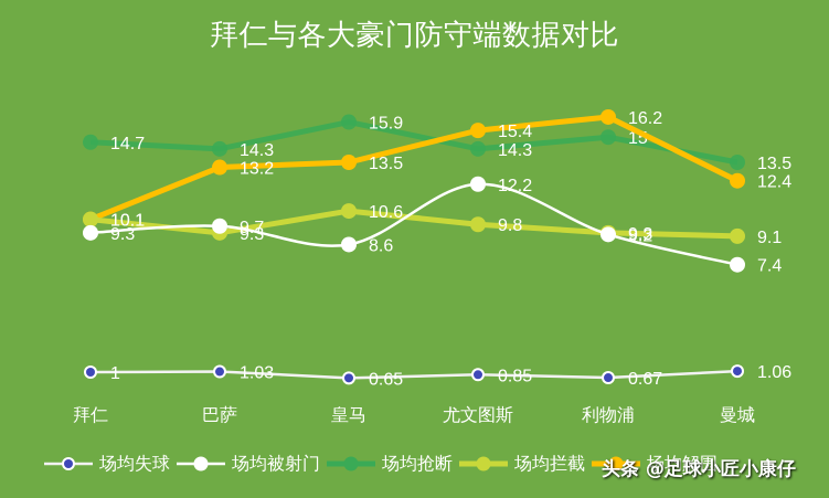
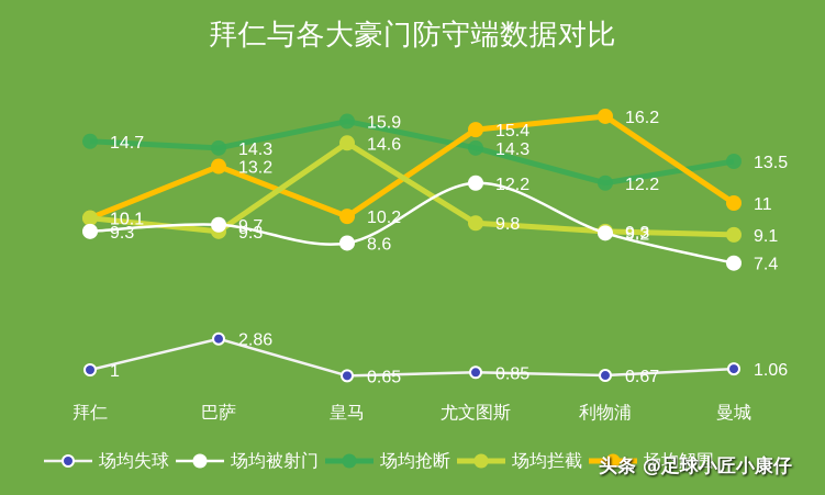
场均失球/巴萨: 1.03 -> 2.86
场均拦截/皇马: 10.6 -> 14.6
场均解围/皇马: 13.5 -> 10.2
场均抢断/利物浦: 15 -> 12.2
场均解围/曼城: 12.4 -> 11
